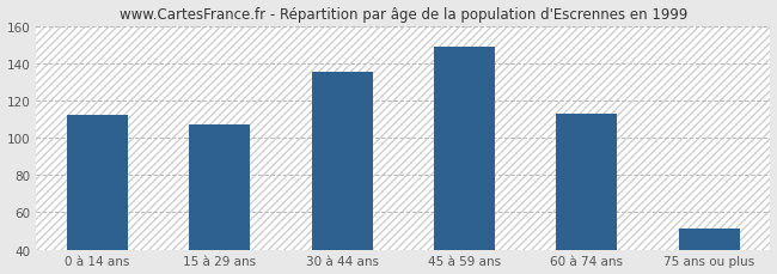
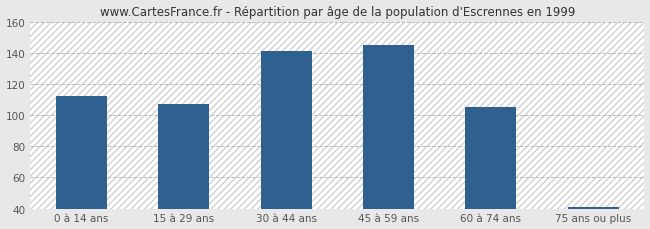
30 à 44 ans: 135 -> 141
45 à 59 ans: 149 -> 145
60 à 74 ans: 113 -> 105
75 ans ou plus: 51 -> 41
